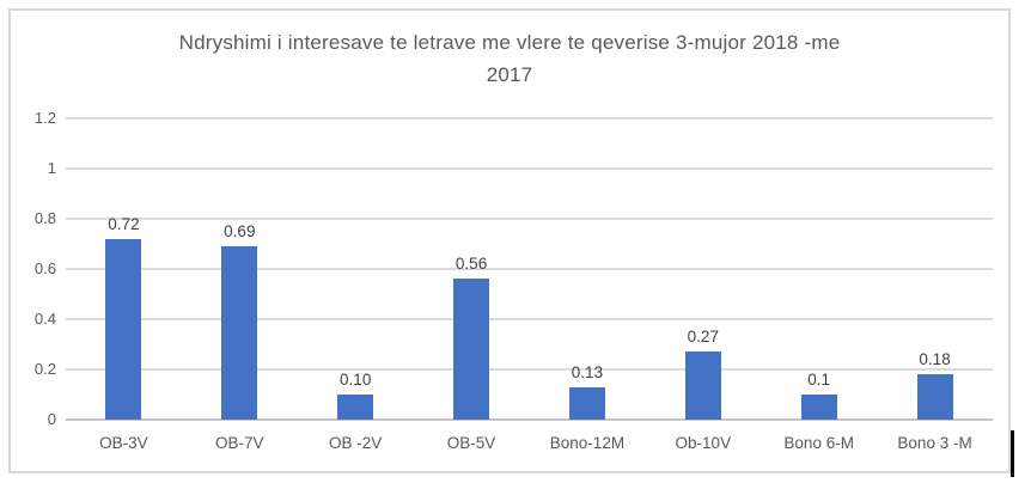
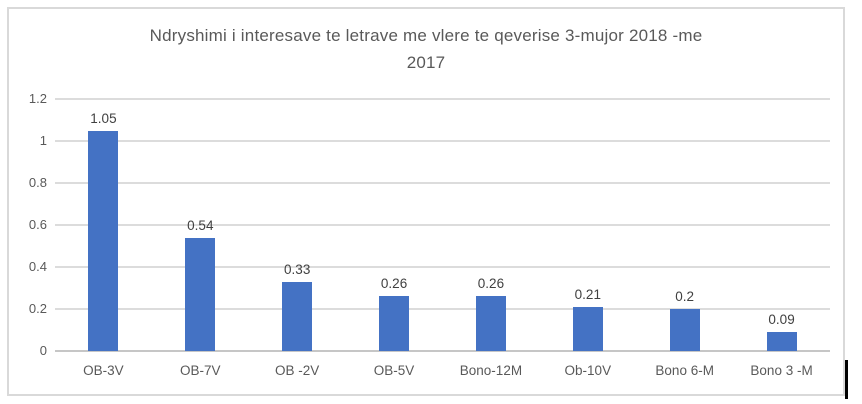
OB-3V: 0.72 -> 1.05
OB-7V: 0.69 -> 0.54
OB -2V: 0.10 -> 0.33
OB-5V: 0.56 -> 0.26
Bono-12M: 0.13 -> 0.26
Ob-10V: 0.27 -> 0.21
Bono 6-M: 0.1 -> 0.2
Bono 3 -M: 0.18 -> 0.09
